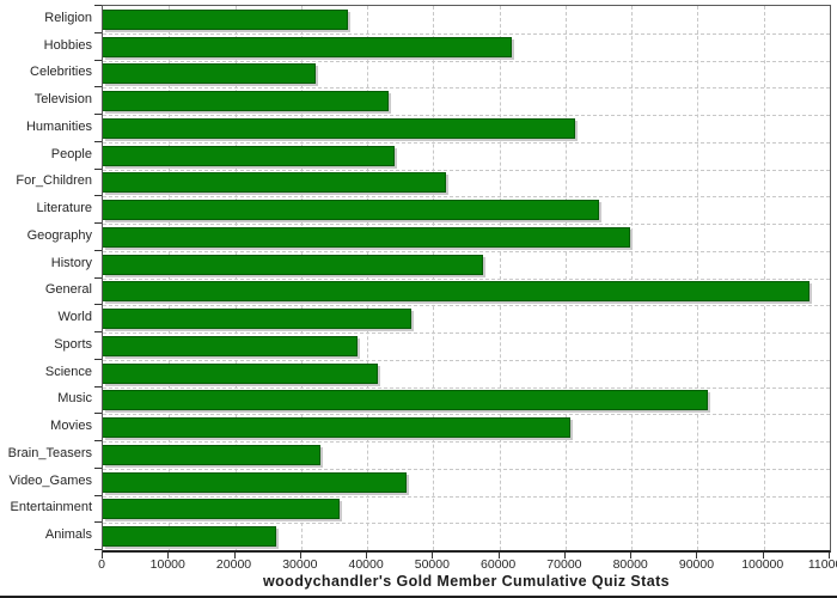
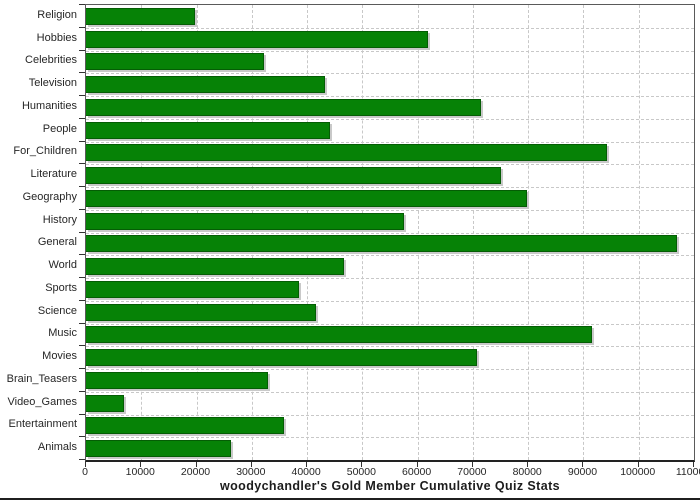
Religion: 37000 -> 20000
For_Children: 52000 -> 94000
Video_Games: 46000 -> 7000
